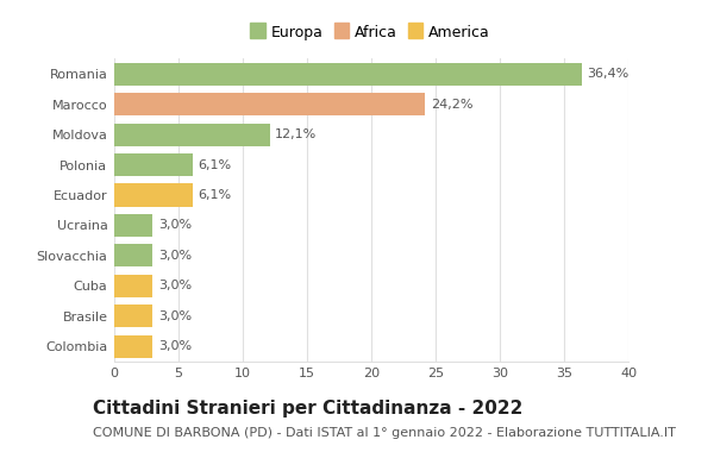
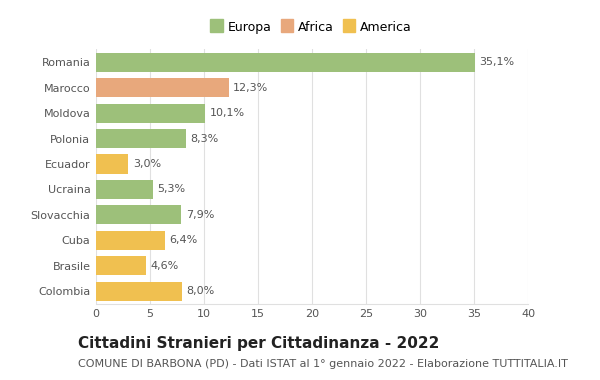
Romania: 36,4% -> 35,1%
Marocco: 24,2% -> 12,3%
Moldova: 12,1% -> 10,1%
Polonia: 6,1% -> 8,3%
Ecuador: 6,1% -> 3,0%
Ucraina: 3,0% -> 5,3%
Slovacchia: 3,0% -> 7,9%
Cuba: 3,0% -> 6,4%
Brasile: 3,0% -> 4,6%
Colombia: 3,0% -> 8,0%
